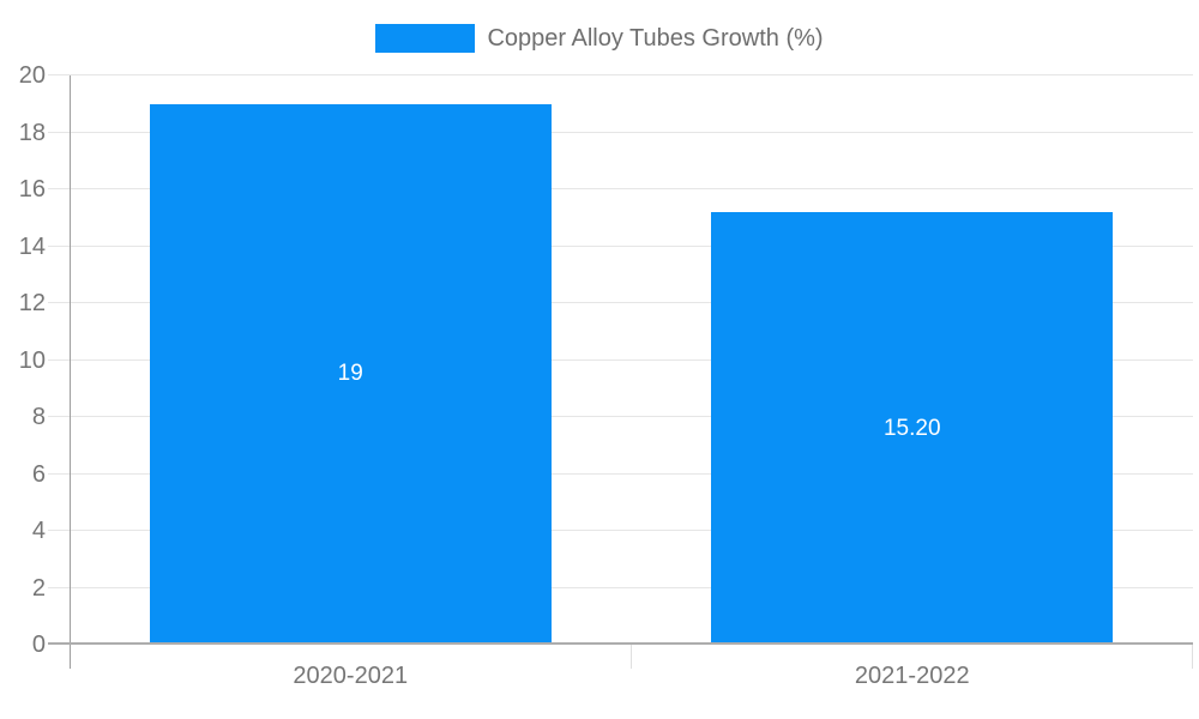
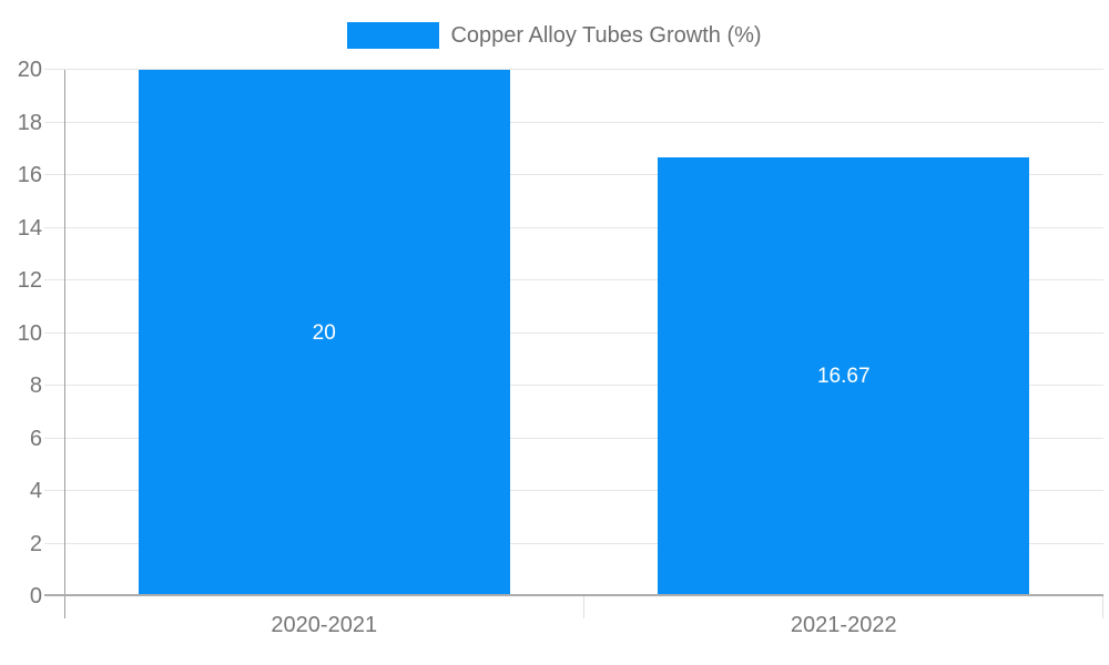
2020-2021: 19 -> 20
2021-2022: 15.20 -> 16.67
